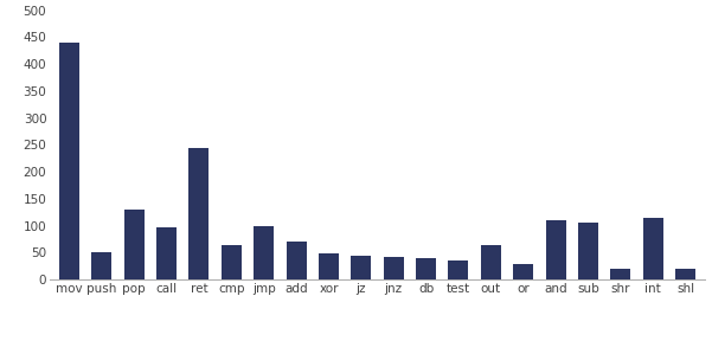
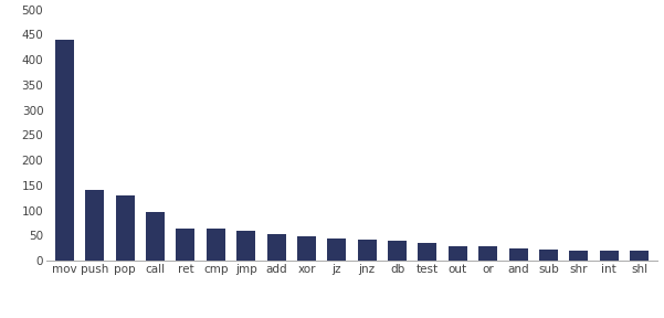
push: 50 -> 140
ret: 245 -> 64
jmp: 100 -> 59
add: 70 -> 53
out: 65 -> 30
and: 110 -> 25
sub: 105 -> 22
int: 115 -> 21
